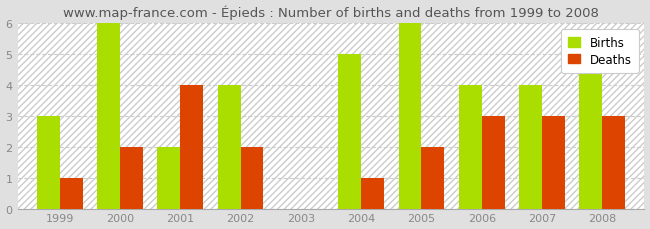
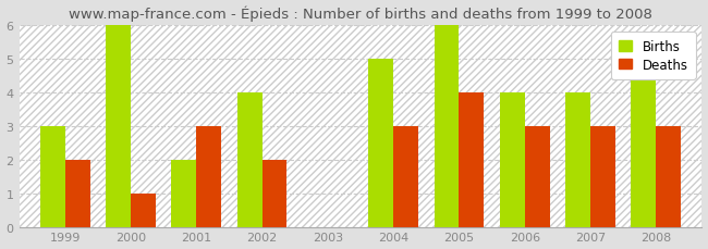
Deaths/1999: 1 -> 2
Deaths/2000: 2 -> 1
Deaths/2001: 4 -> 3
Deaths/2004: 1 -> 3
Deaths/2005: 2 -> 4
